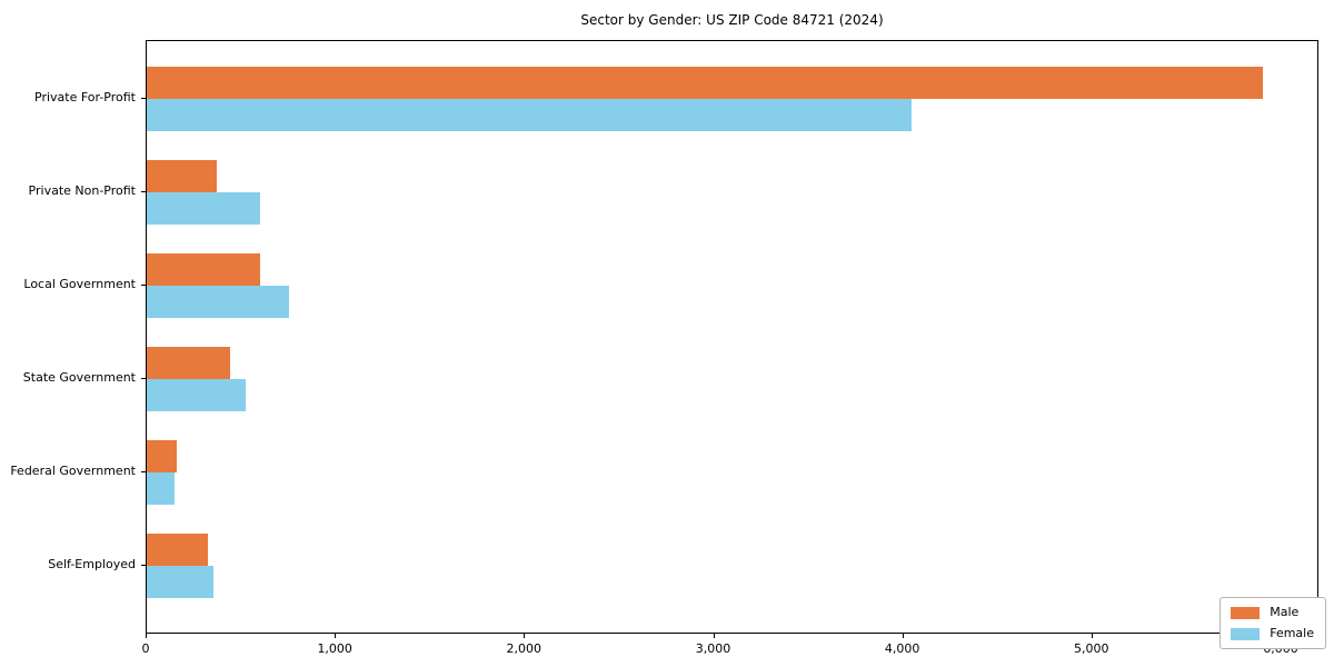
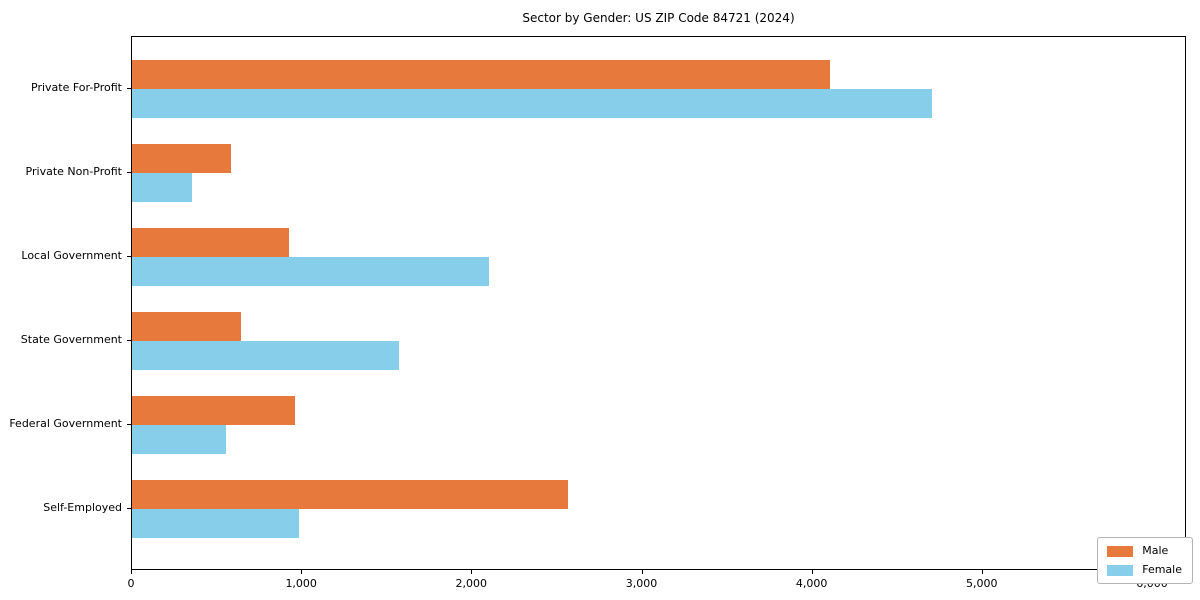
Male/Private For-Profit: 5900 -> 4100
Female/Private For-Profit: 4040 -> 4700
Male/Private Non-Profit: 370 -> 580
Female/Private Non-Profit: 600 -> 350
Male/Local Government: 600 -> 920
Female/Local Government: 750 -> 2100
Male/State Government: 440 -> 640
Female/State Government: 520 -> 1570
Male/Federal Government: 160 -> 960
Female/Federal Government: 140 -> 550
Male/Self-Employed: 320 -> 2560
Female/Self-Employed: 350 -> 980
